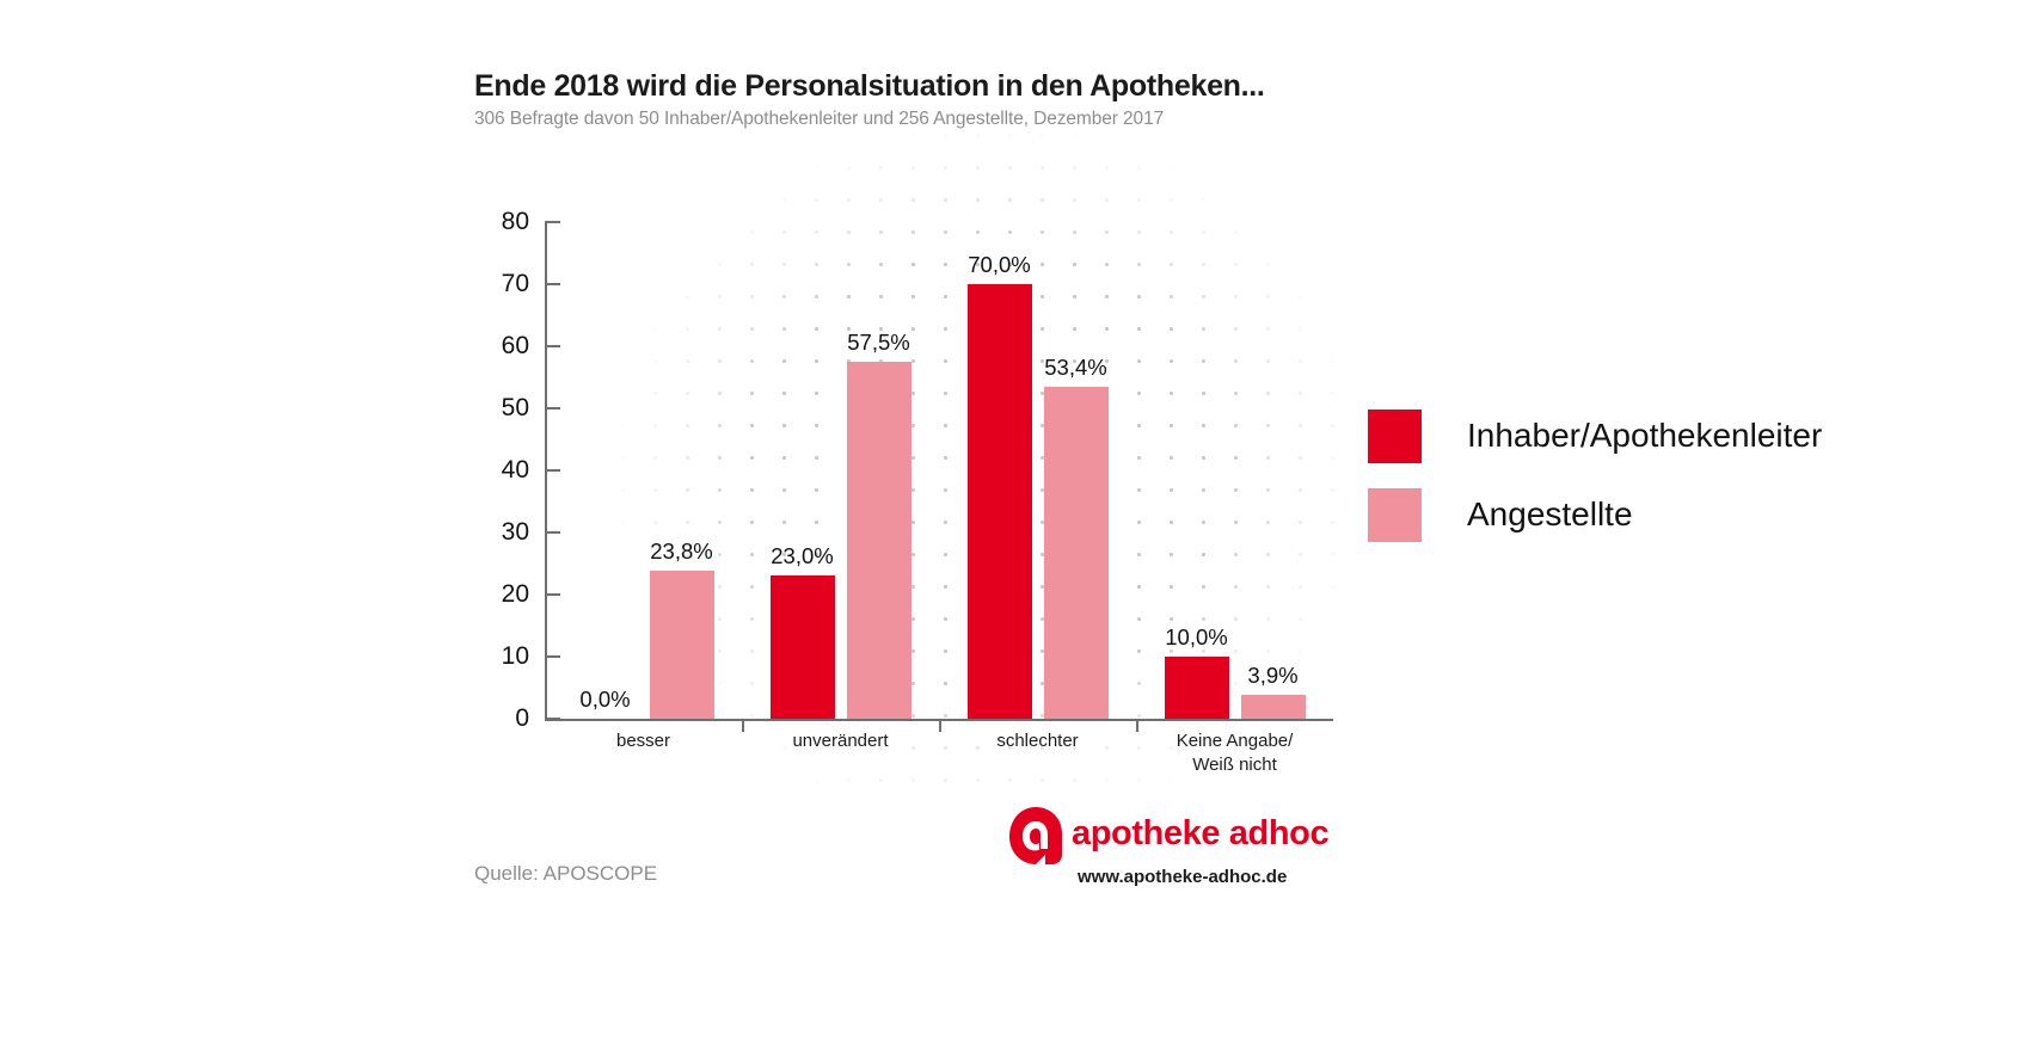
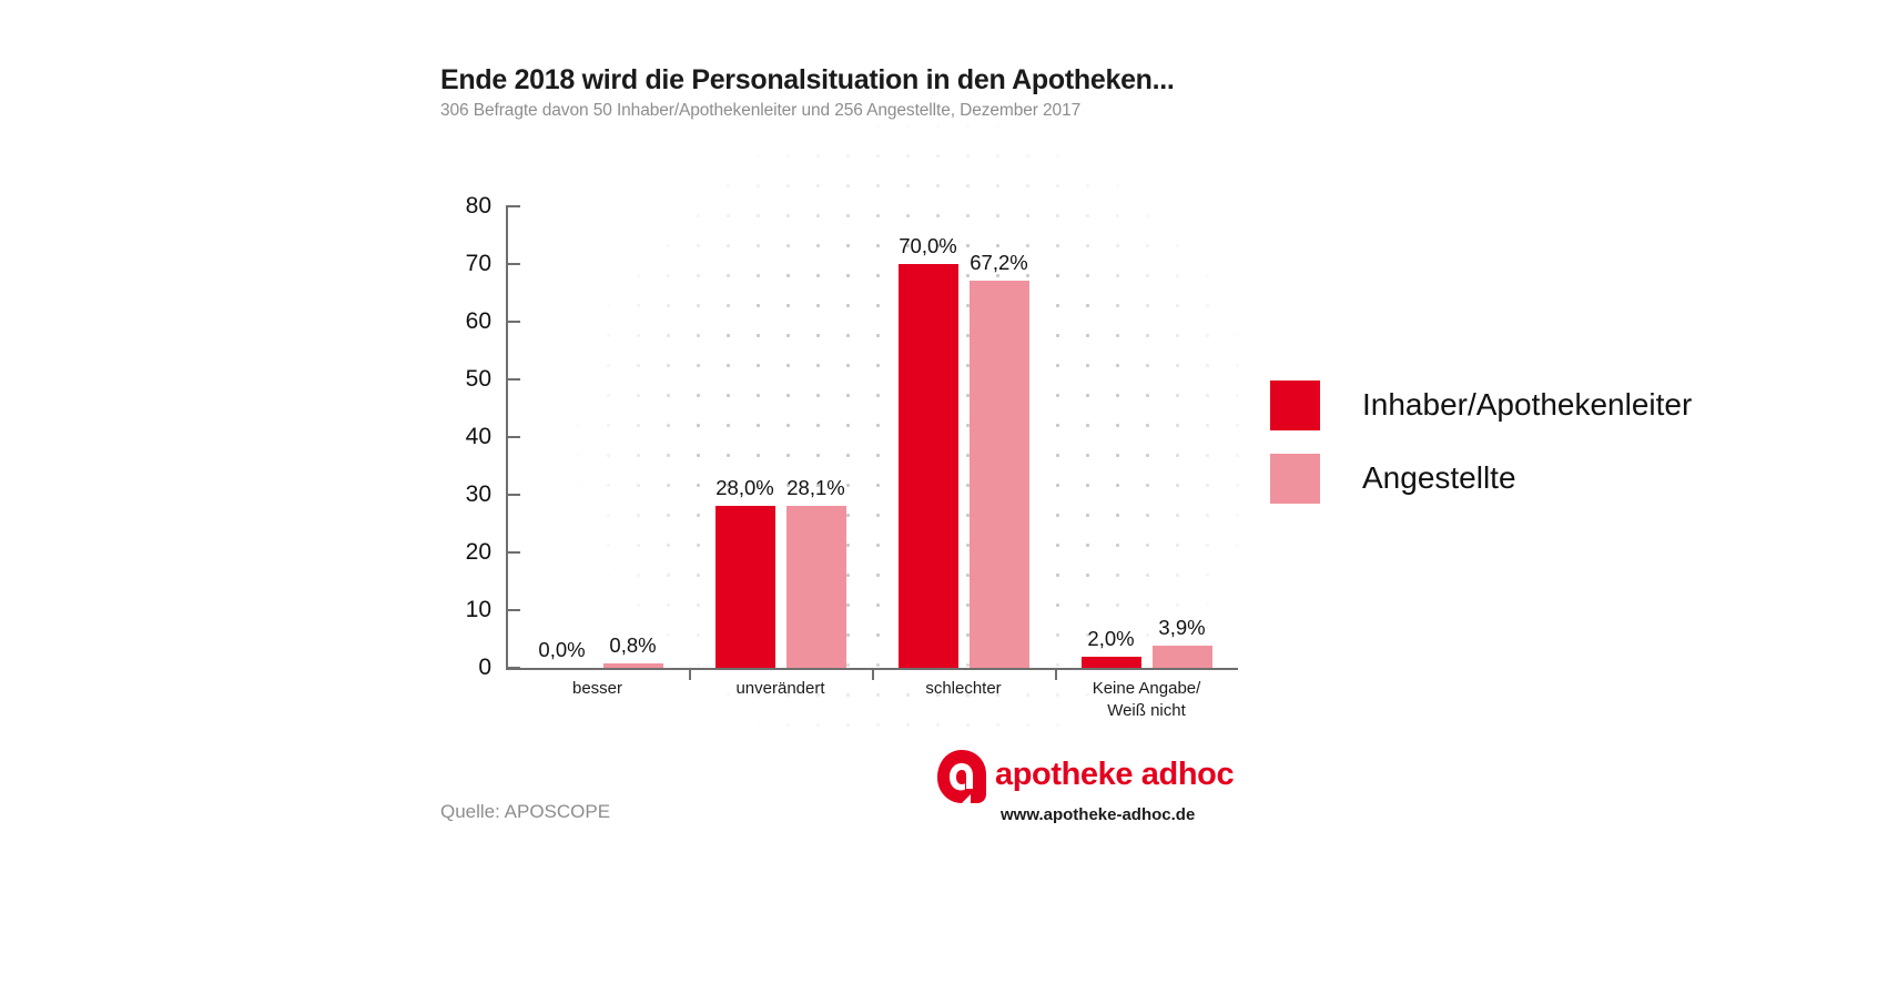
Angestellte/besser: 23,8% -> 0,8%
Inhaber/Apothekenleiter/unverändert: 23,0% -> 28,0%
Angestellte/unverändert: 57,5% -> 28,1%
Angestellte/schlechter: 53,4% -> 67,2%
Inhaber/Apothekenleiter/Keine Angabe/ Weiß nicht: 10,0% -> 2,0%
